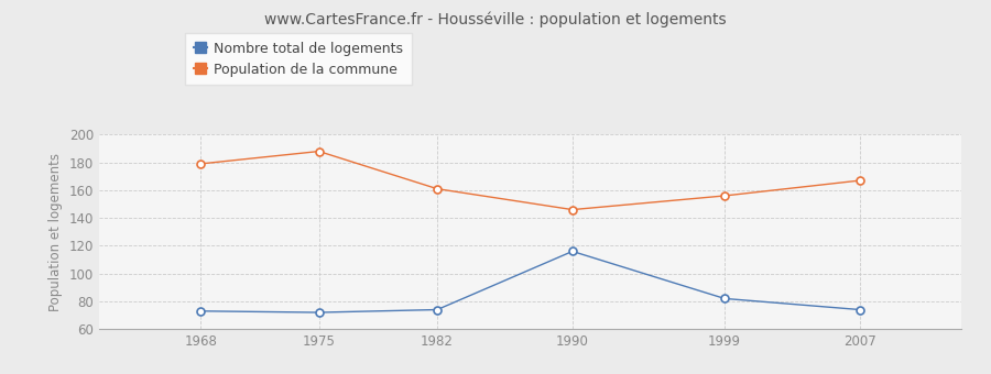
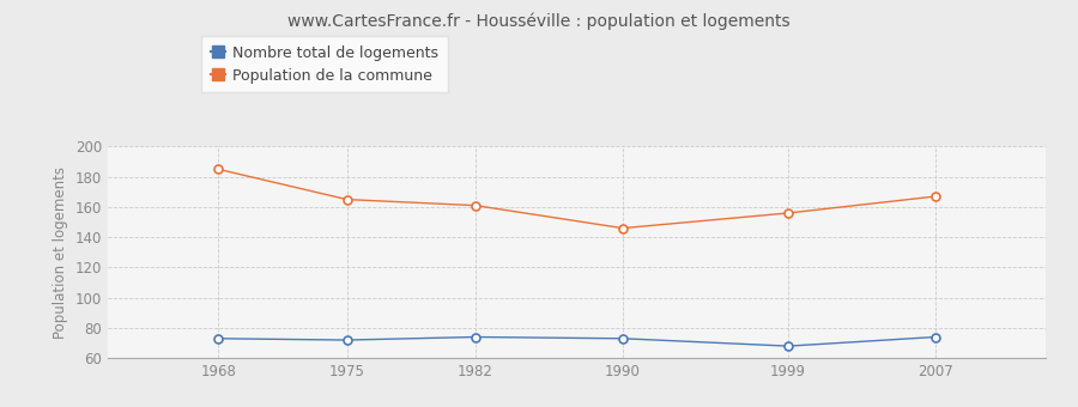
Population de la commune/1968: 179 -> 185
Population de la commune/1975: 188 -> 165
Nombre total de logements/1990: 116 -> 73
Nombre total de logements/1999: 82 -> 68
